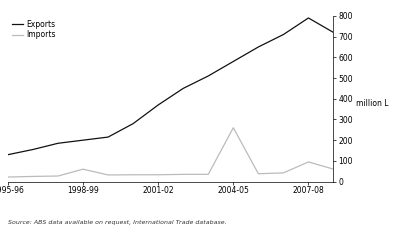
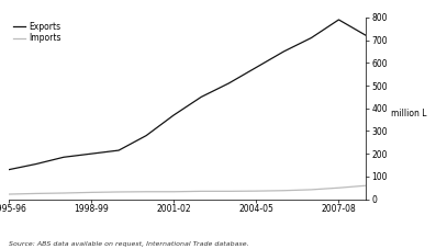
Imports/1998-99: 60 -> 30
Imports/2004-05: 260 -> 36
Imports/2007-08: 95 -> 50
